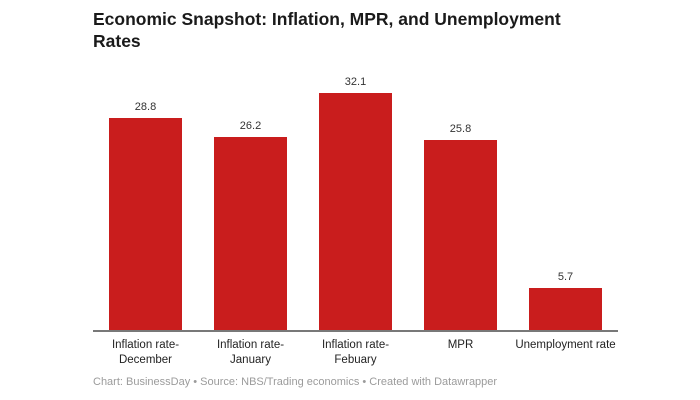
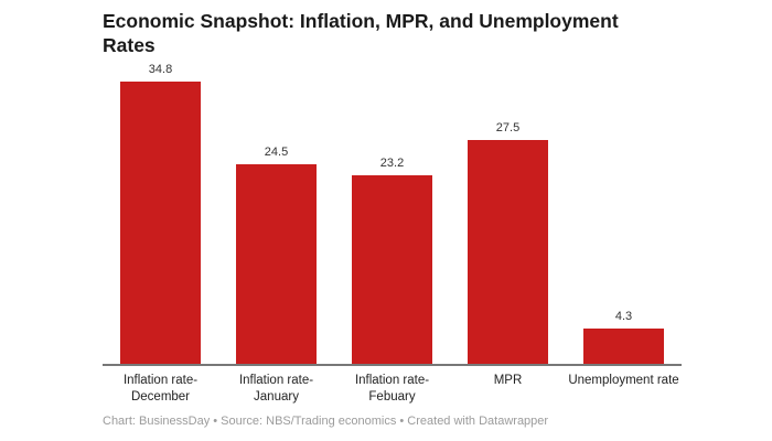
Inflation rate-December: 28.8 -> 34.8
Inflation rate-January: 26.2 -> 24.5
Inflation rate-Febuary: 32.1 -> 23.2
MPR: 25.8 -> 27.5
Unemployment rate: 5.7 -> 4.3
